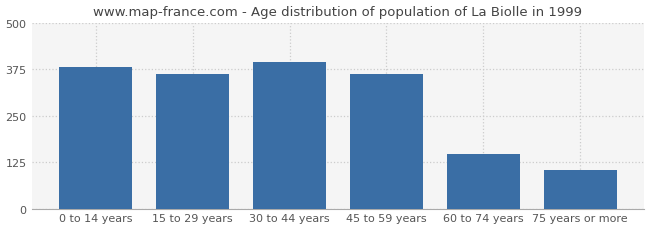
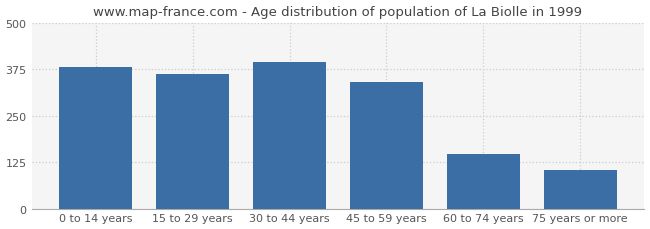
45 to 59 years: 362 -> 340
